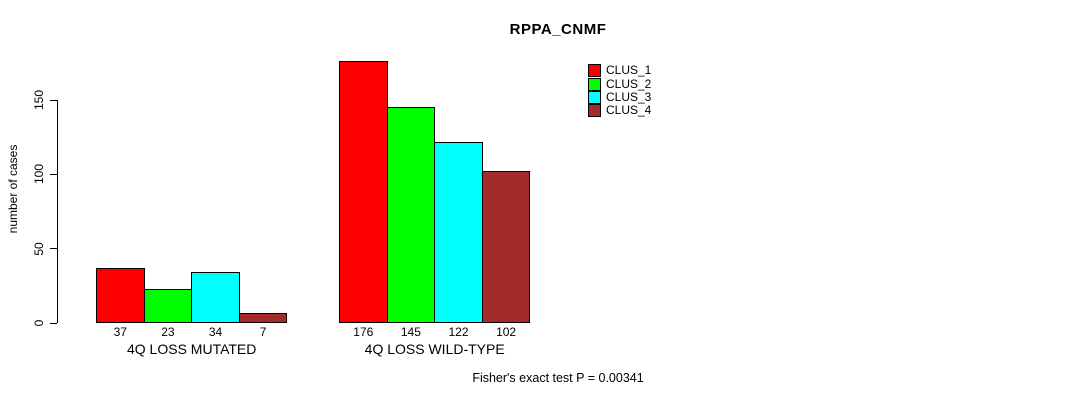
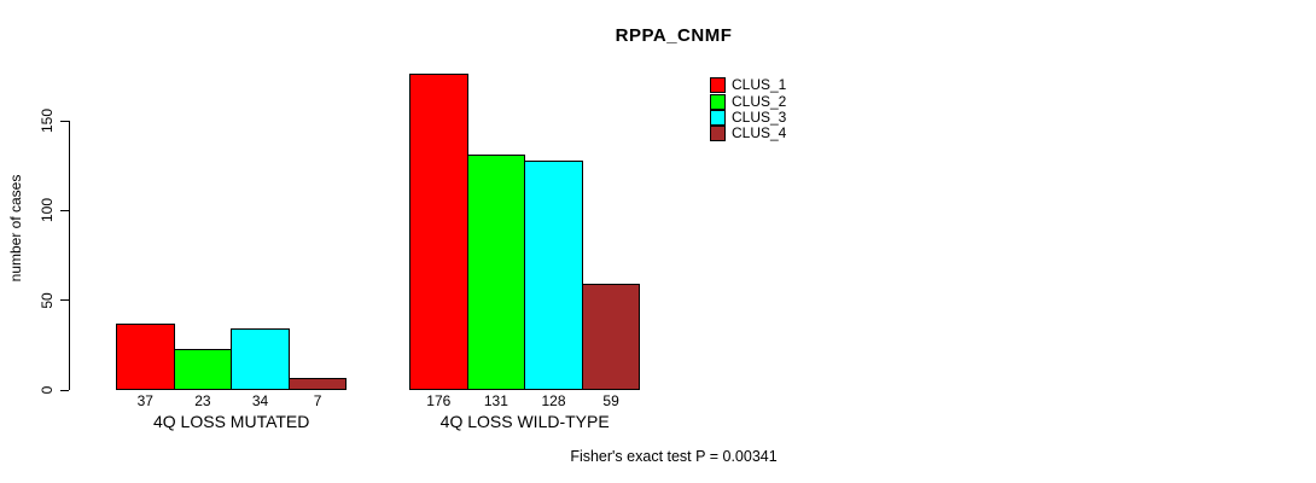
CLUS_2/4Q LOSS WILD-TYPE: 145 -> 131
CLUS_3/4Q LOSS WILD-TYPE: 122 -> 128
CLUS_4/4Q LOSS WILD-TYPE: 102 -> 59
